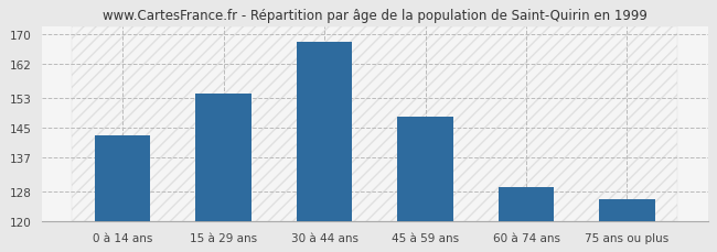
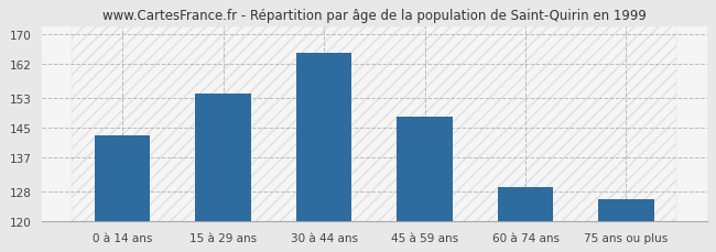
30 à 44 ans: 168 -> 165
